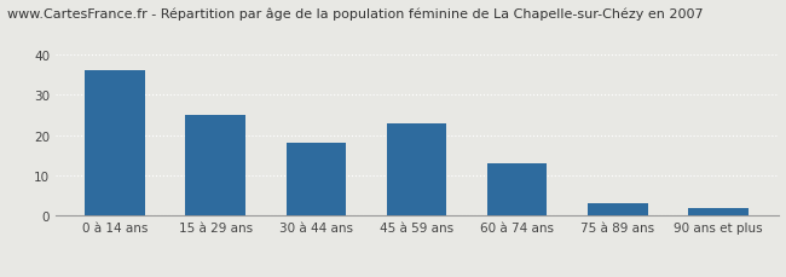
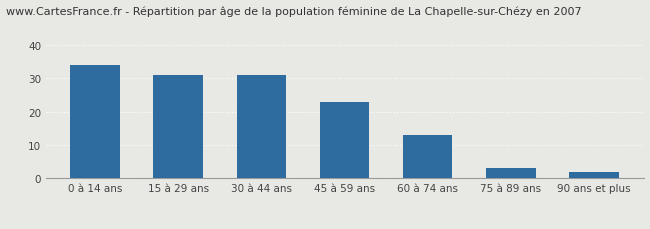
0 à 14 ans: 36 -> 34
15 à 29 ans: 25 -> 31
30 à 44 ans: 18 -> 31
